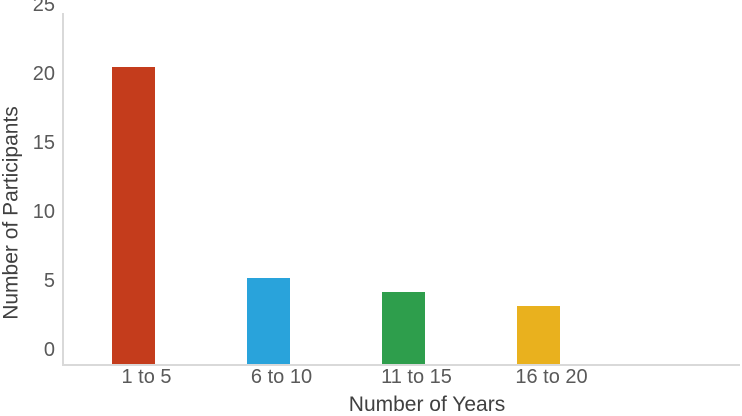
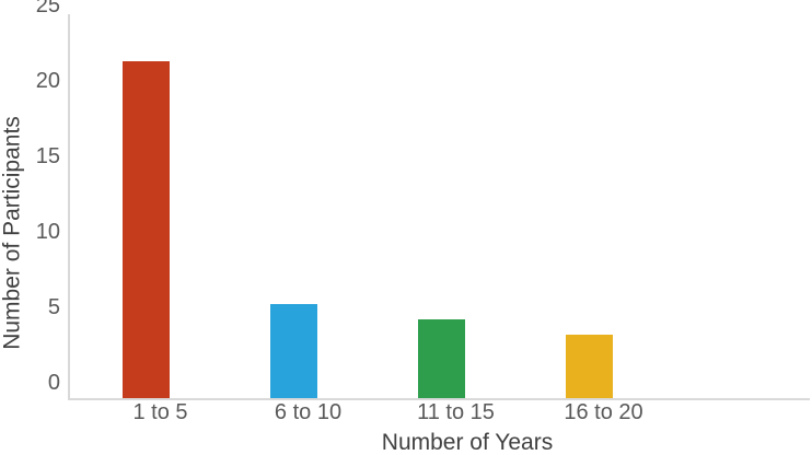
1 to 5: 20.5 -> 21.3
